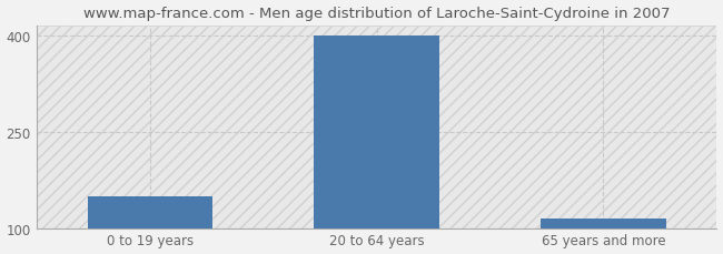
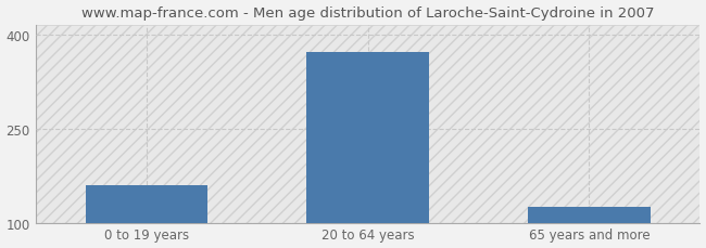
0 to 19 years: 150 -> 160
20 to 64 years: 400 -> 372
65 years and more: 115 -> 126
